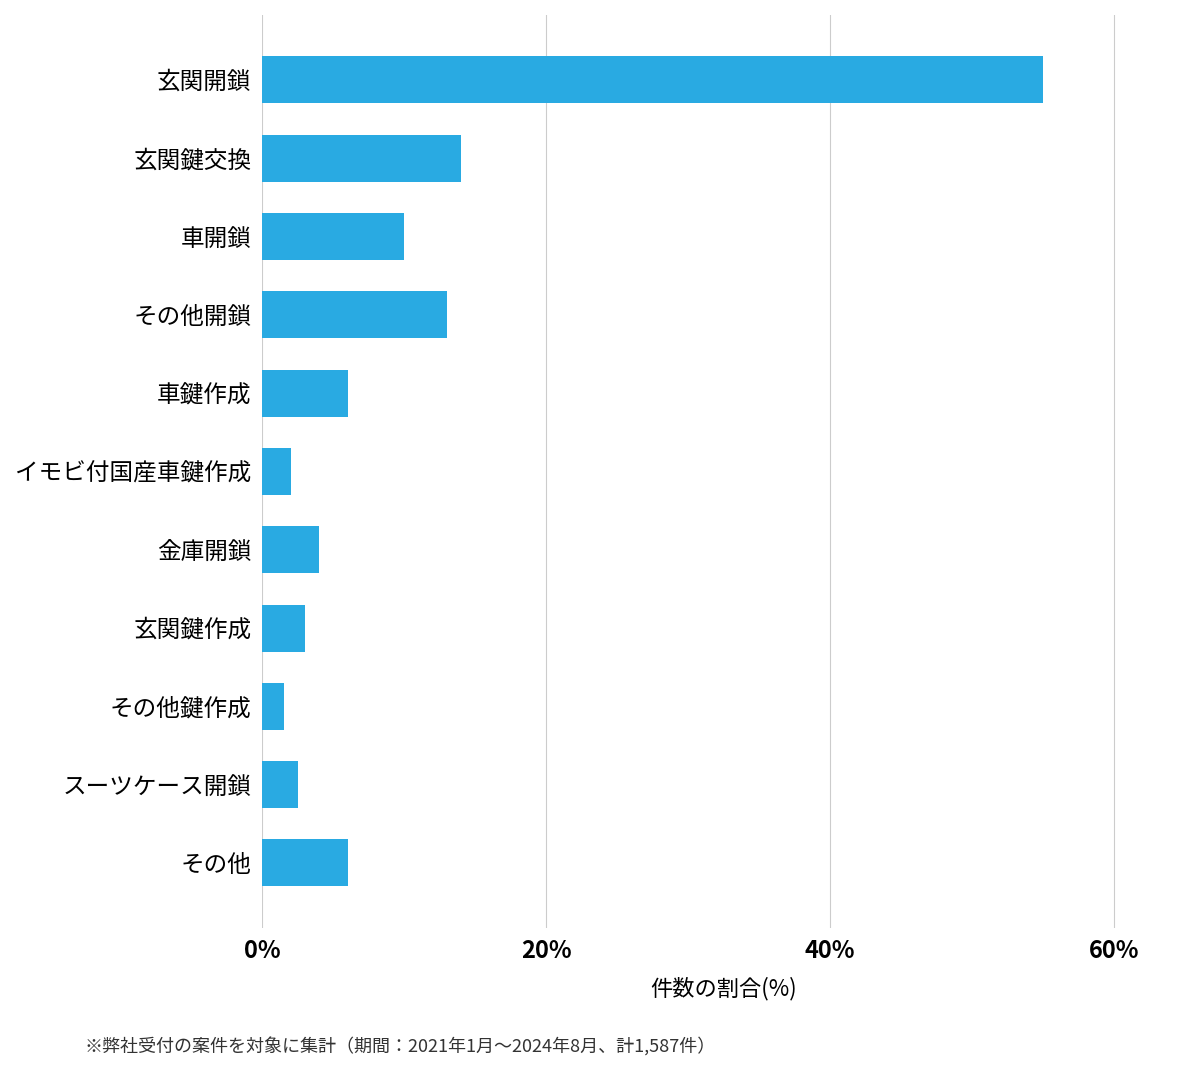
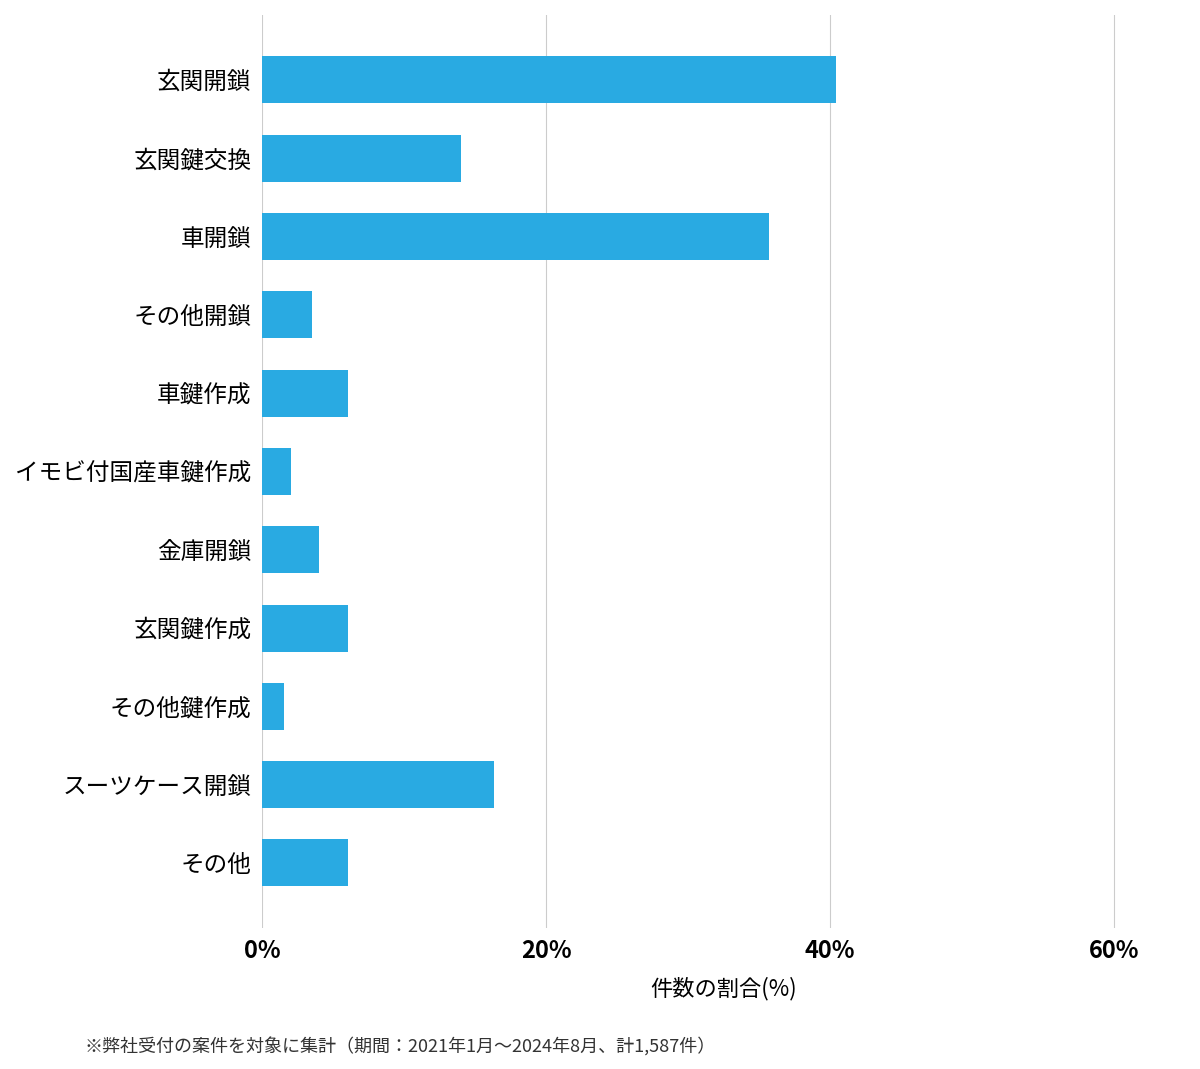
玄関開鎖: 55.0% -> 40.4%
車開鎖: 10.0% -> 35.7%
その他開鎖: 13.0% -> 3.5%
玄関鍵作成: 3.0% -> 6.0%
スーツケース開鎖: 2.5% -> 16.3%
